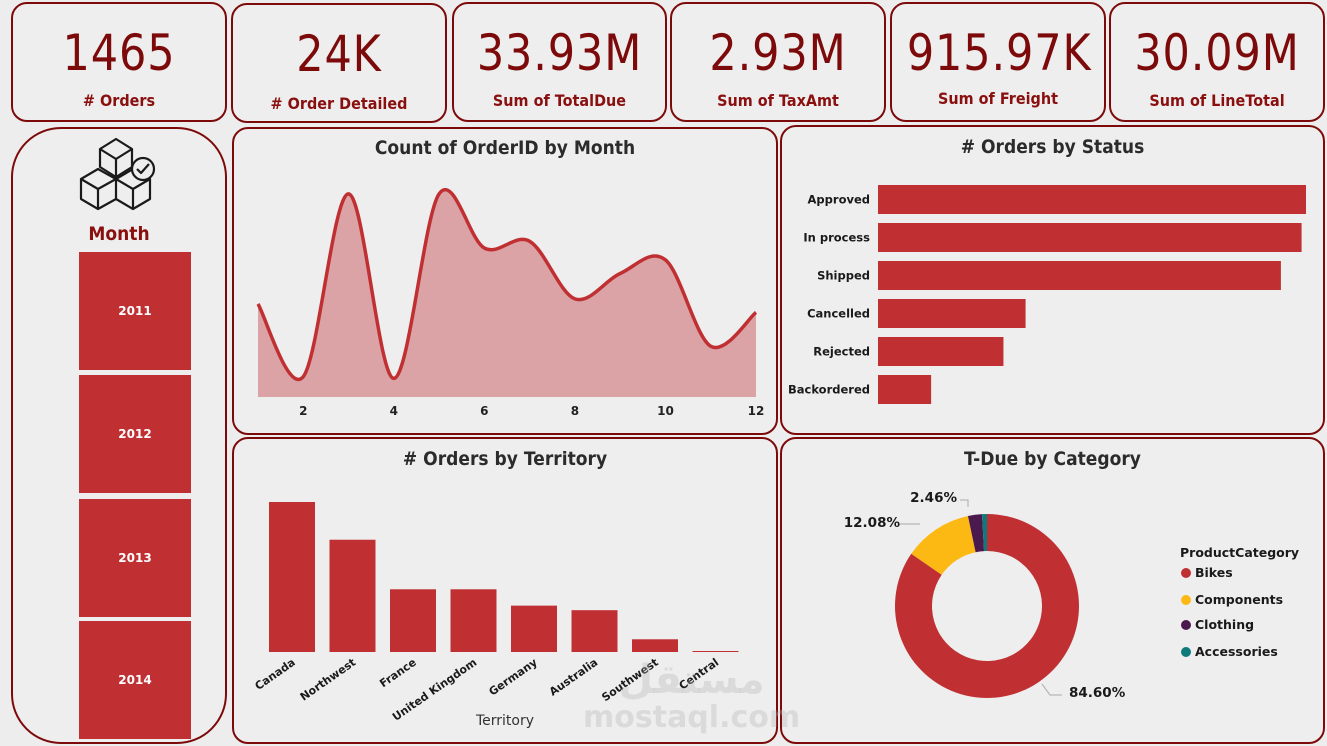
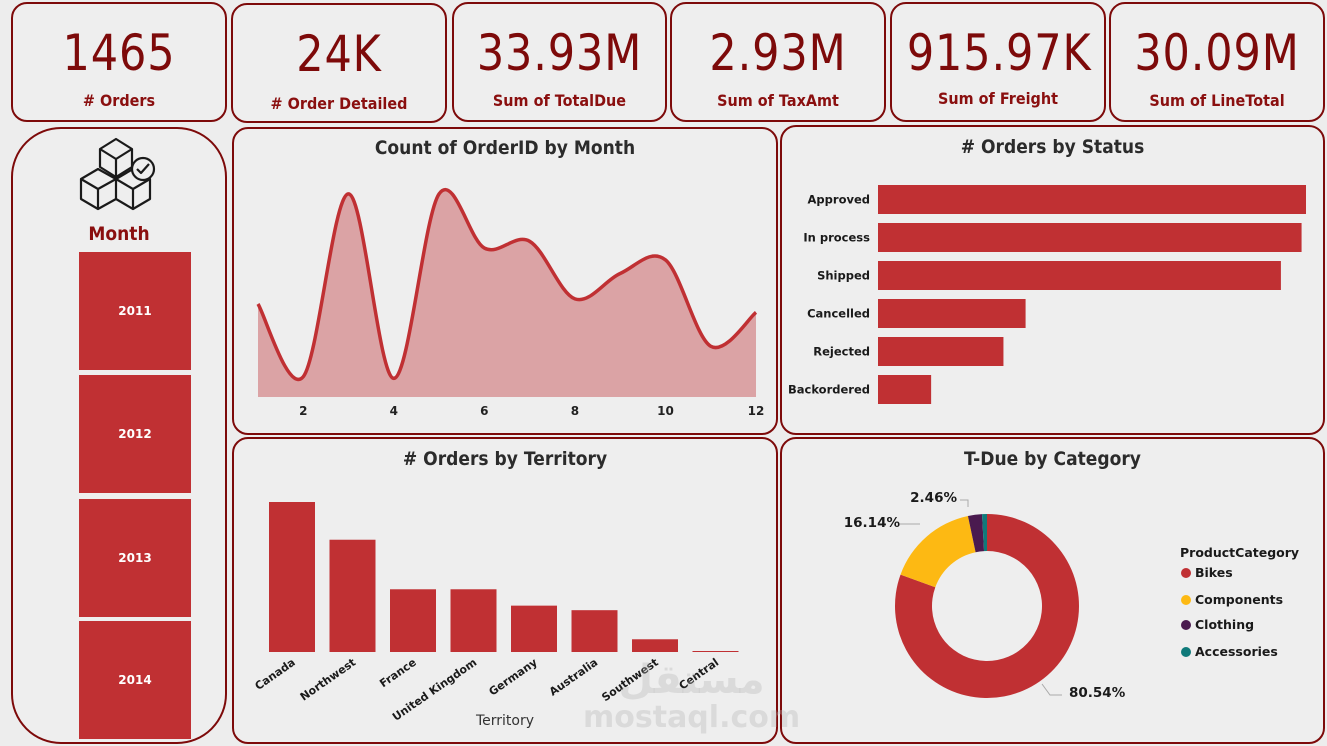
T-Due by Category/Bikes: 84.60% -> 80.54%
T-Due by Category/Components: 12.08% -> 16.14%
